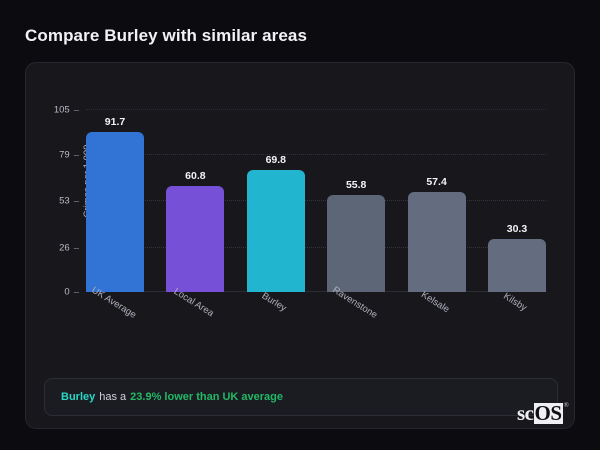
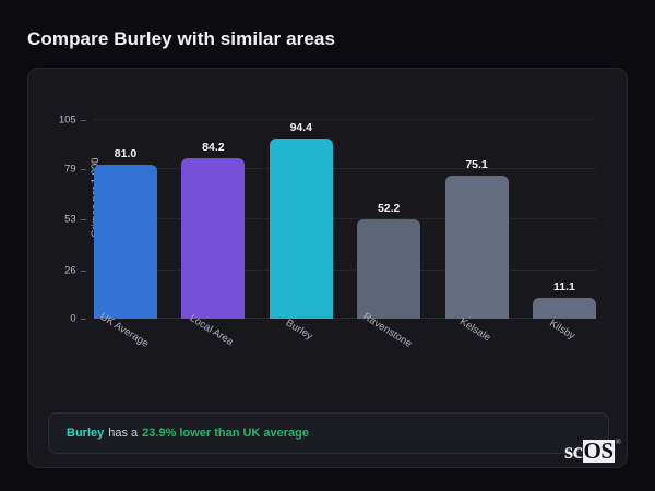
UK Average: 91.7 -> 81.0
Local Area: 60.8 -> 84.2
Burley: 69.8 -> 94.4
Ravenstone: 55.8 -> 52.2
Kelsale: 57.4 -> 75.1
Kilsby: 30.3 -> 11.1
